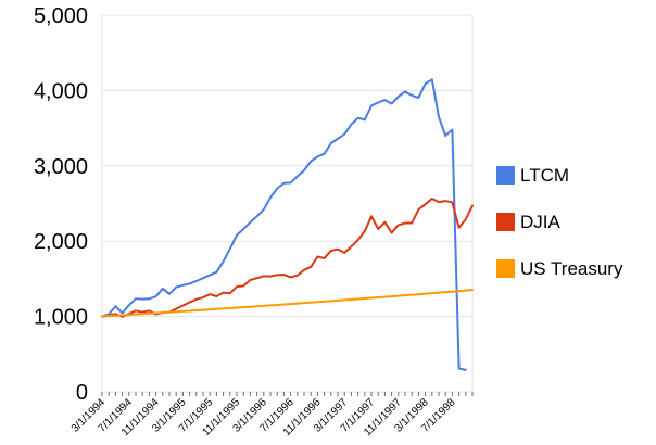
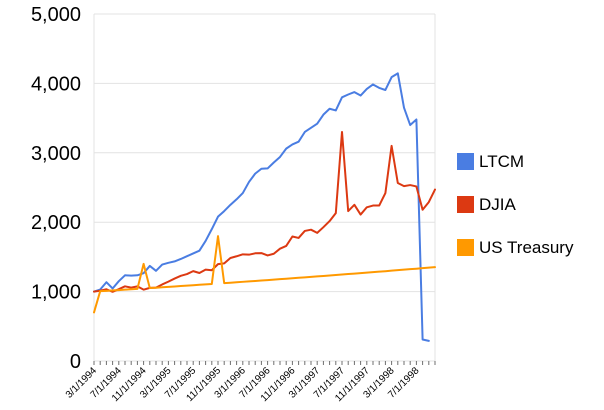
US Treasury/3/1/1994: 1000 -> 700
US Treasury/11/1/1994: 1000 -> 1400
US Treasury/11/1/1995: 1100 -> 1800
DJIA/7/1/1997: 2300 -> 3300
DJIA/3/1/1998: 2500 -> 3100
